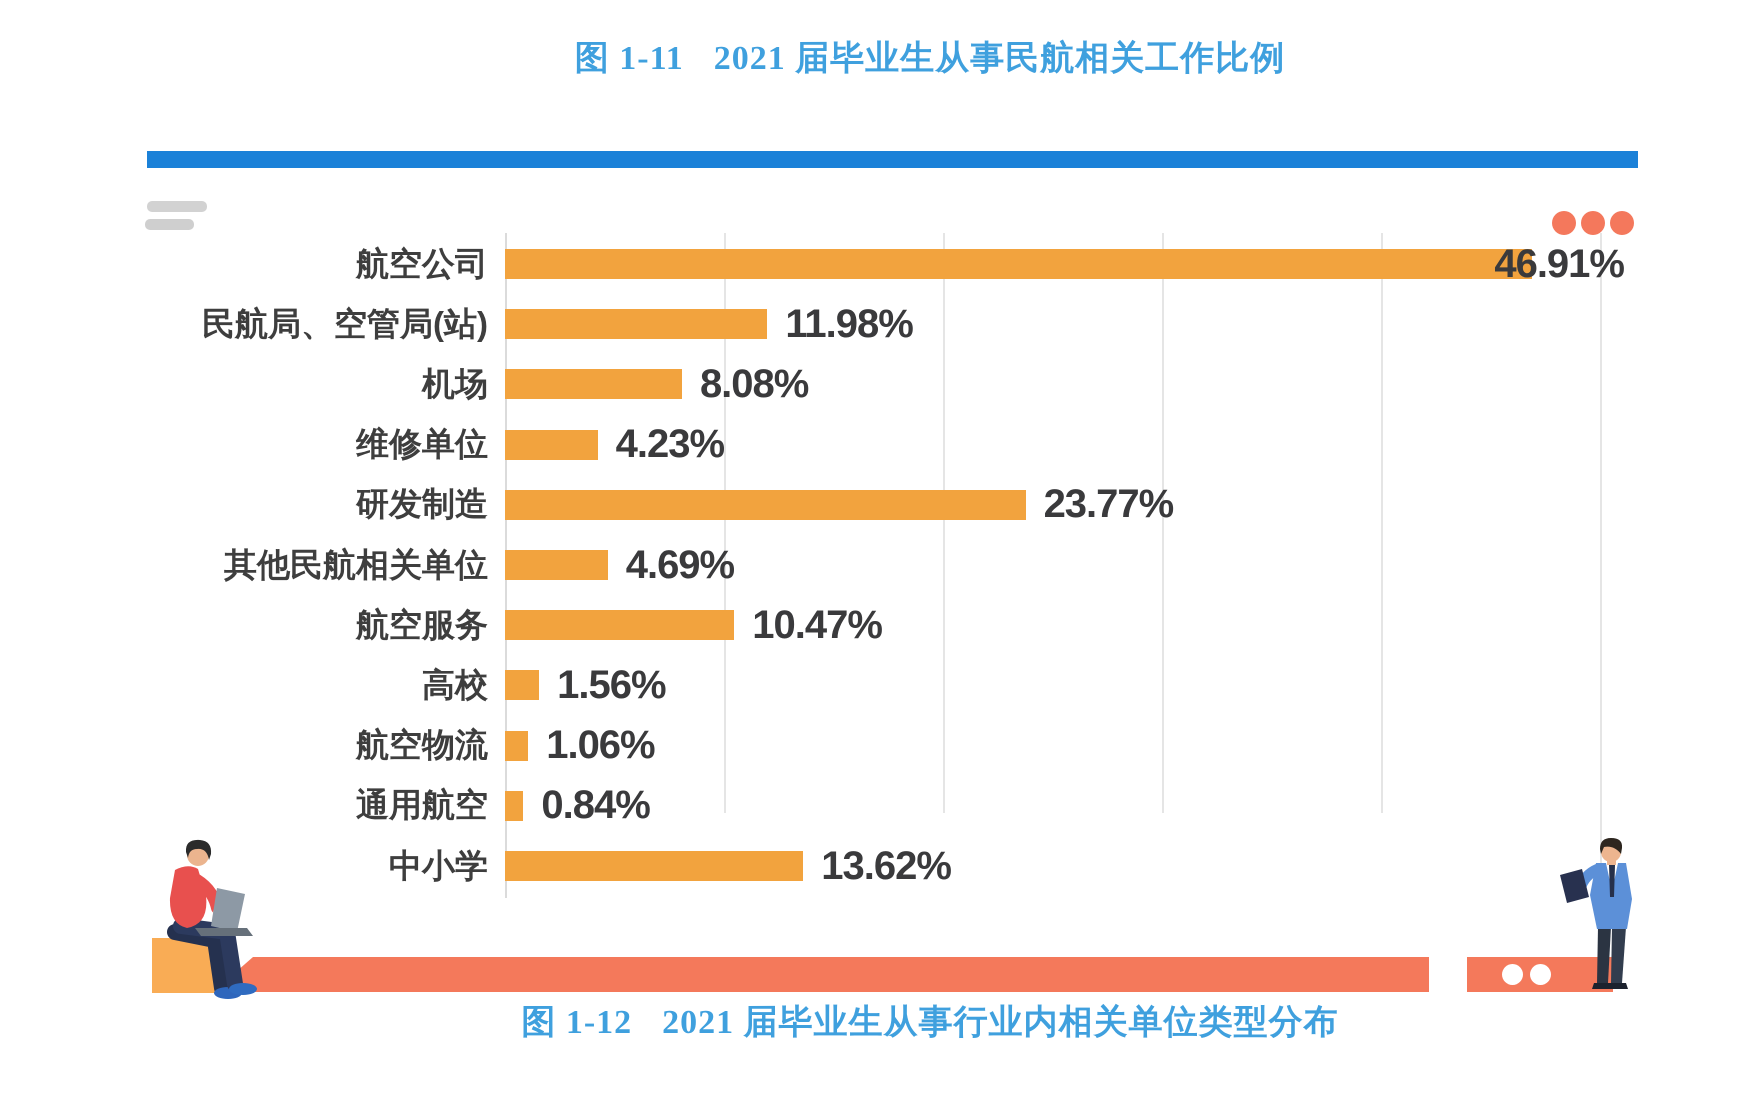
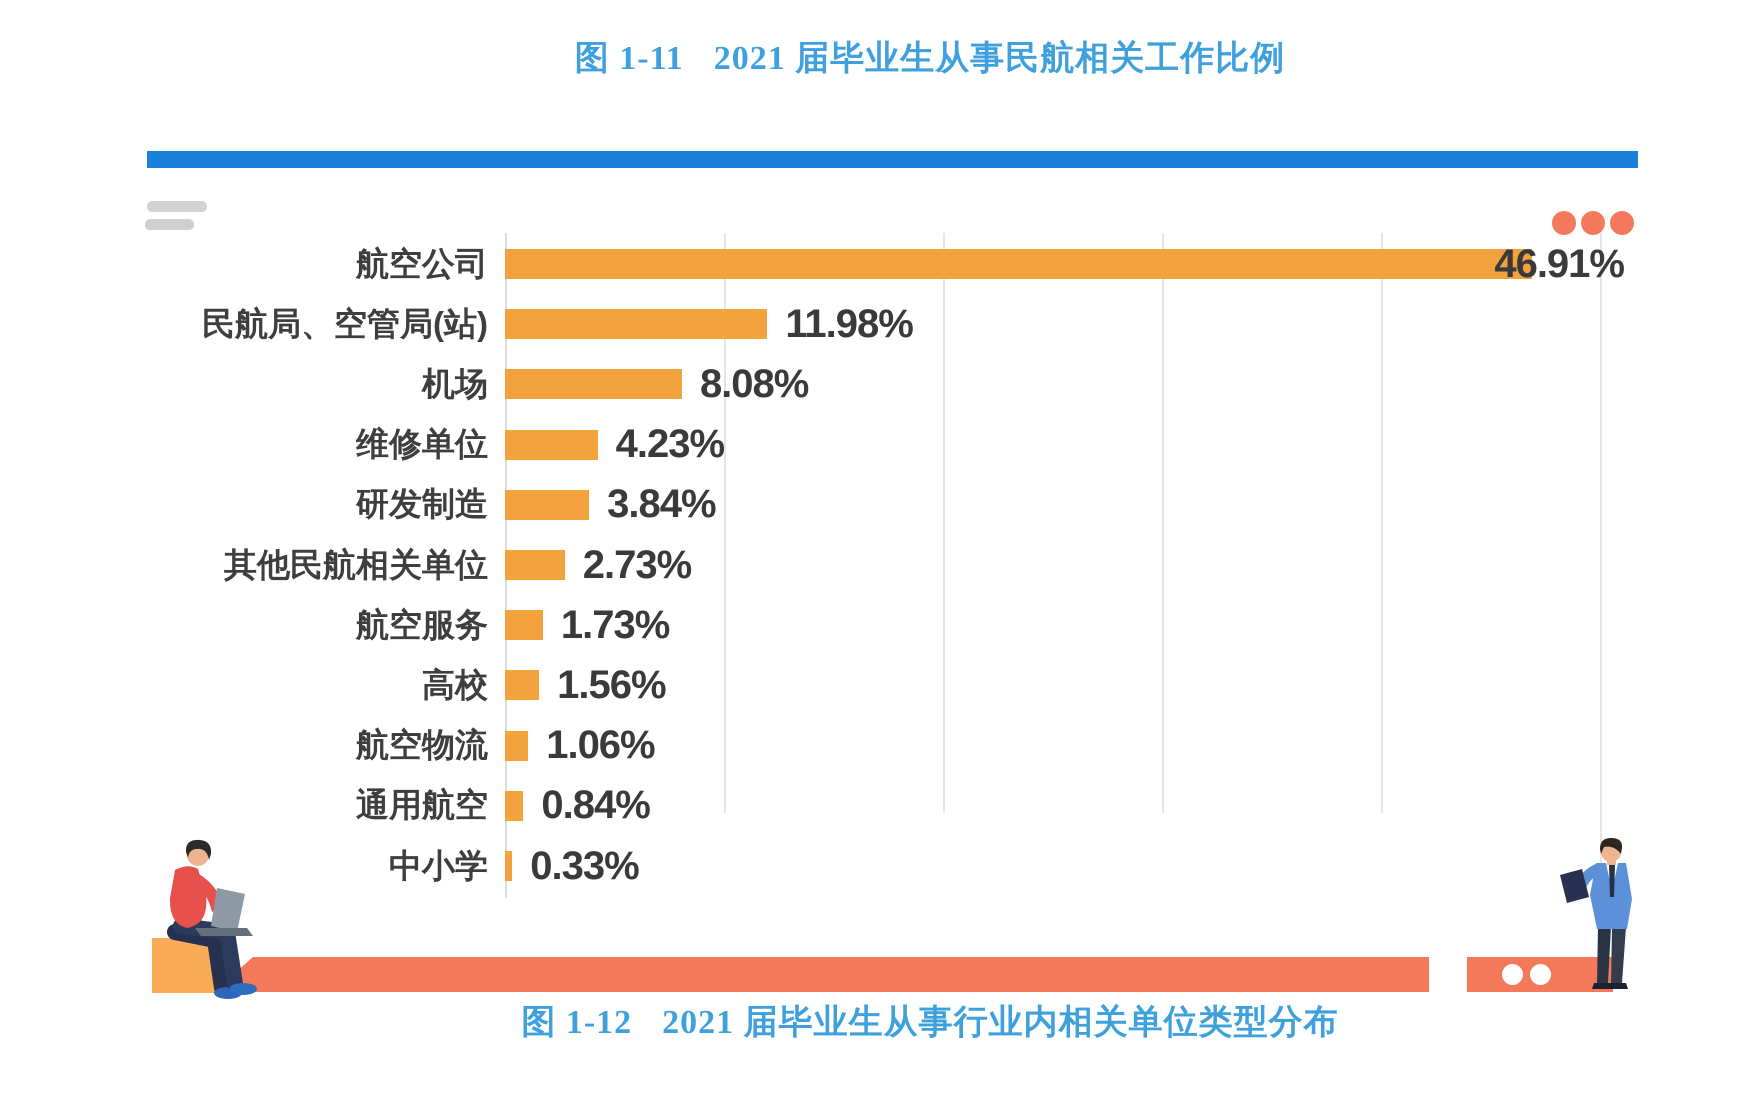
研发制造: 23.77% -> 3.84%
其他民航相关单位: 4.69% -> 2.73%
航空服务: 10.47% -> 1.73%
中小学: 13.62% -> 0.33%
